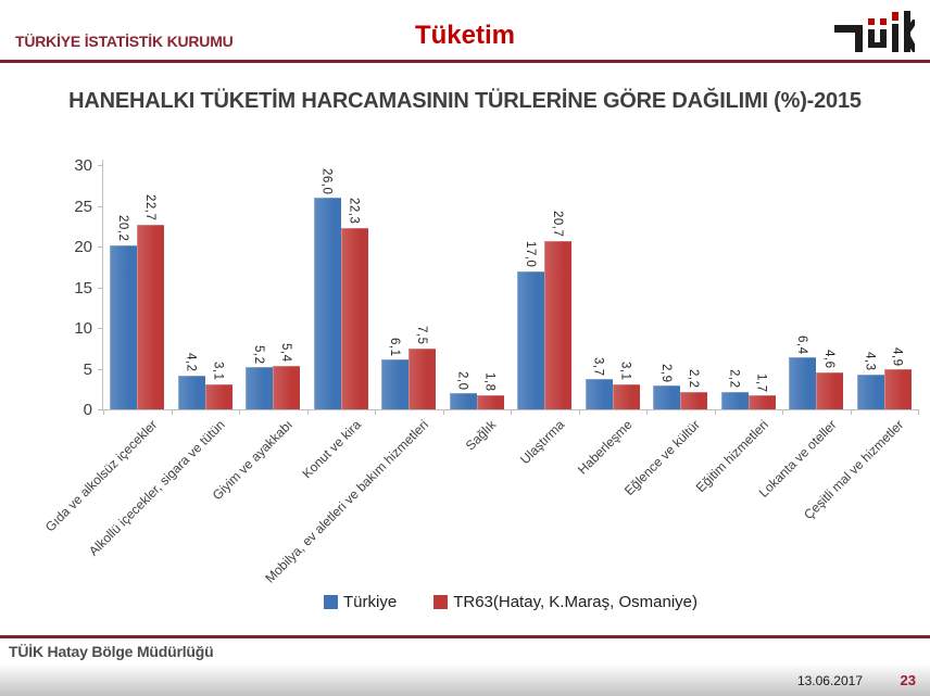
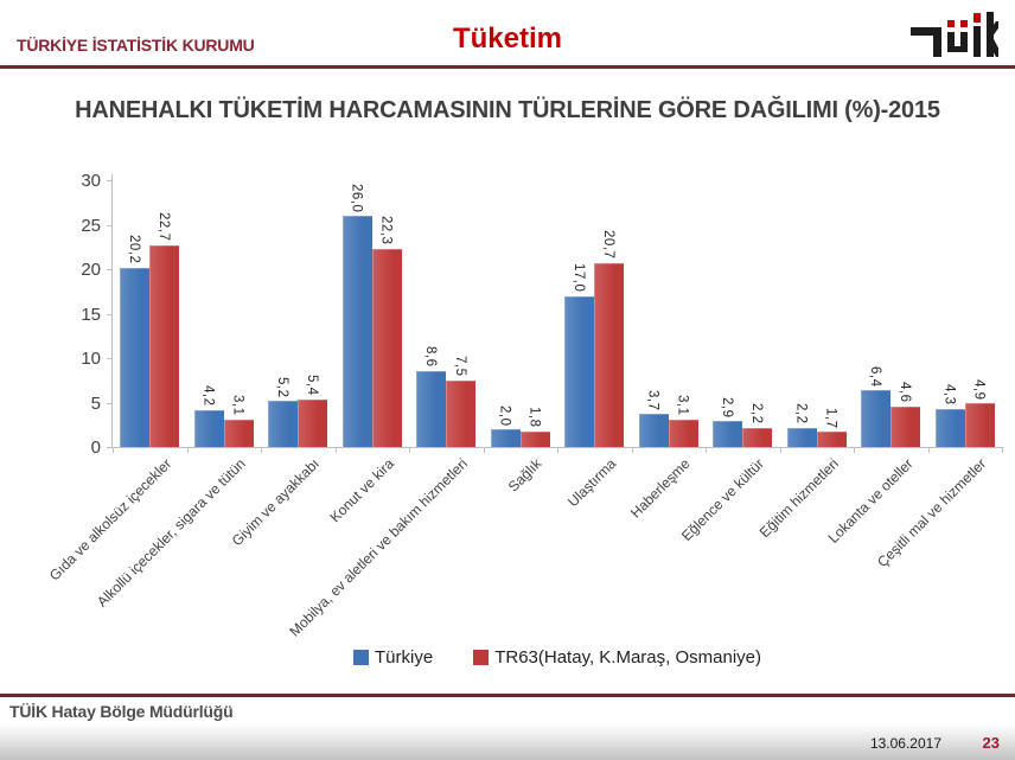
Türkiye/Mobilya, ev aletleri ve bakım hizmetleri: 6,1 -> 8,6
